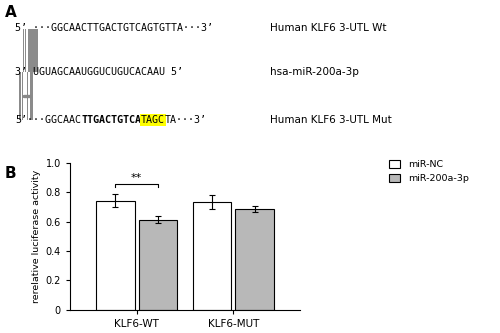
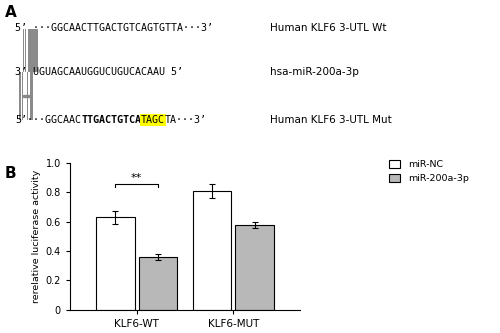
miR-NC/KLF6-WT: 0.74 -> 0.63
miR-200a-3p/KLF6-WT: 0.61 -> 0.36
miR-NC/KLF6-MUT: 0.73 -> 0.81
miR-200a-3p/KLF6-MUT: 0.69 -> 0.58
